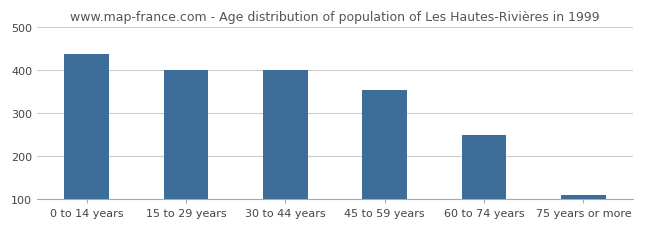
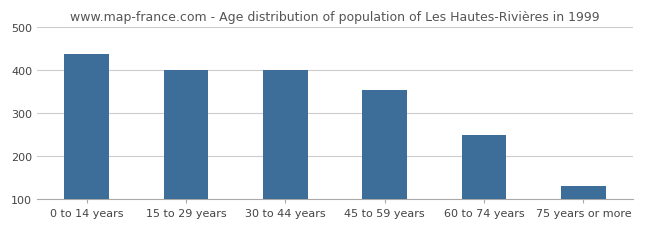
75 years or more: 108 -> 130
